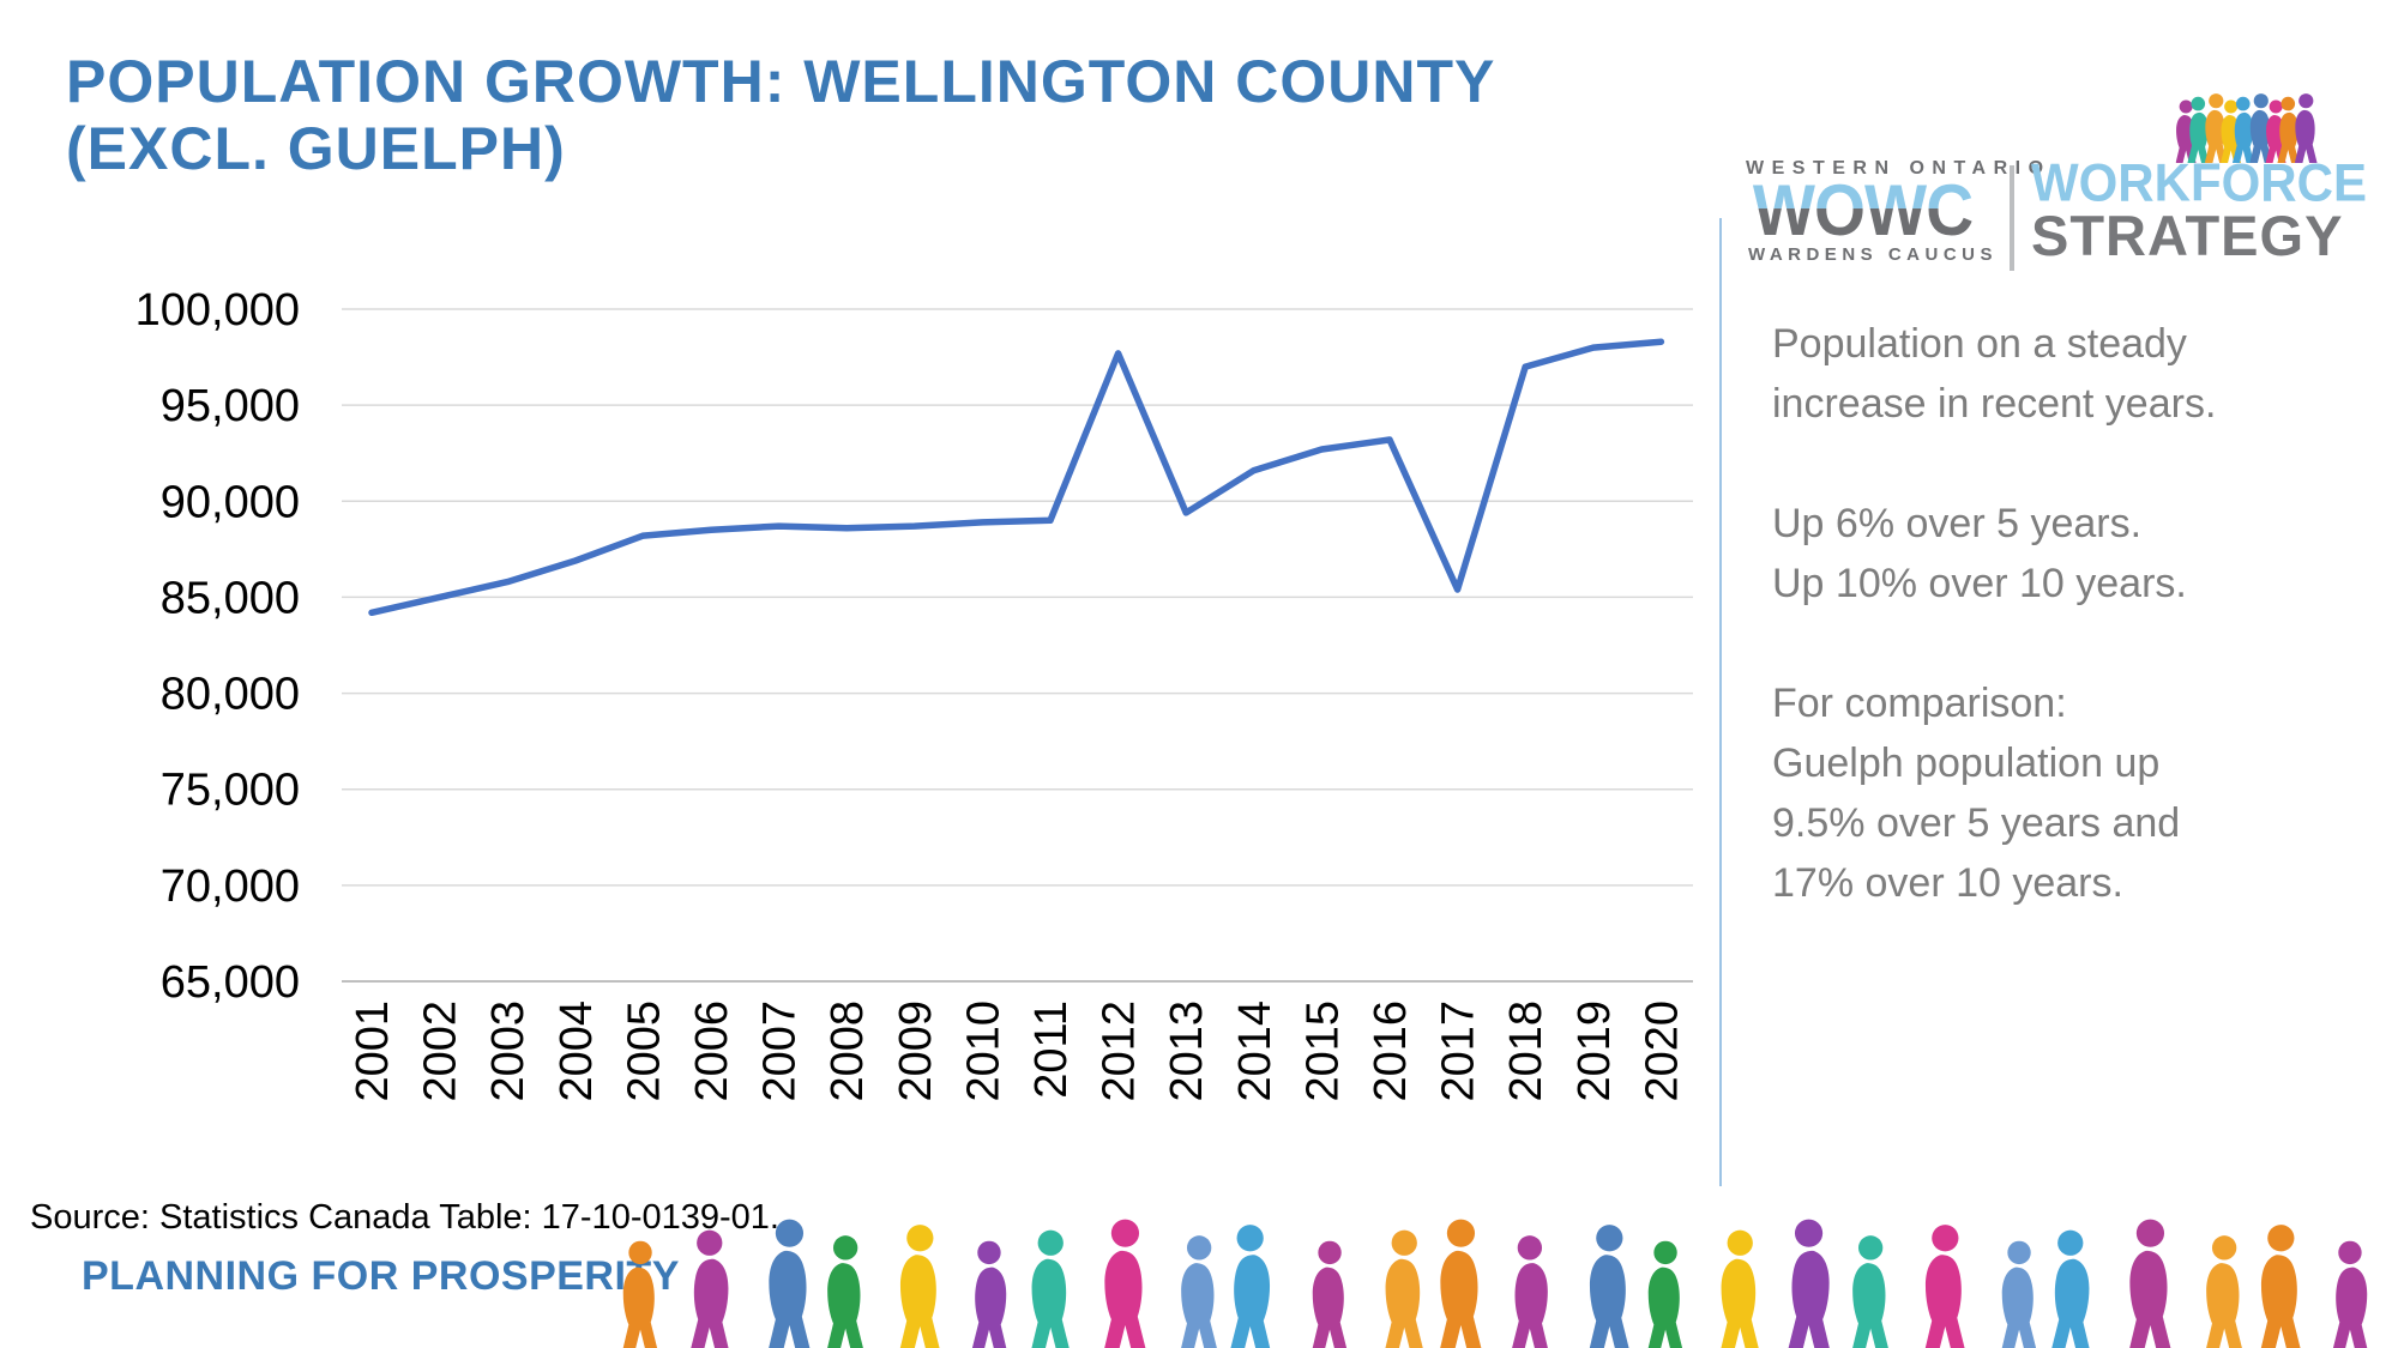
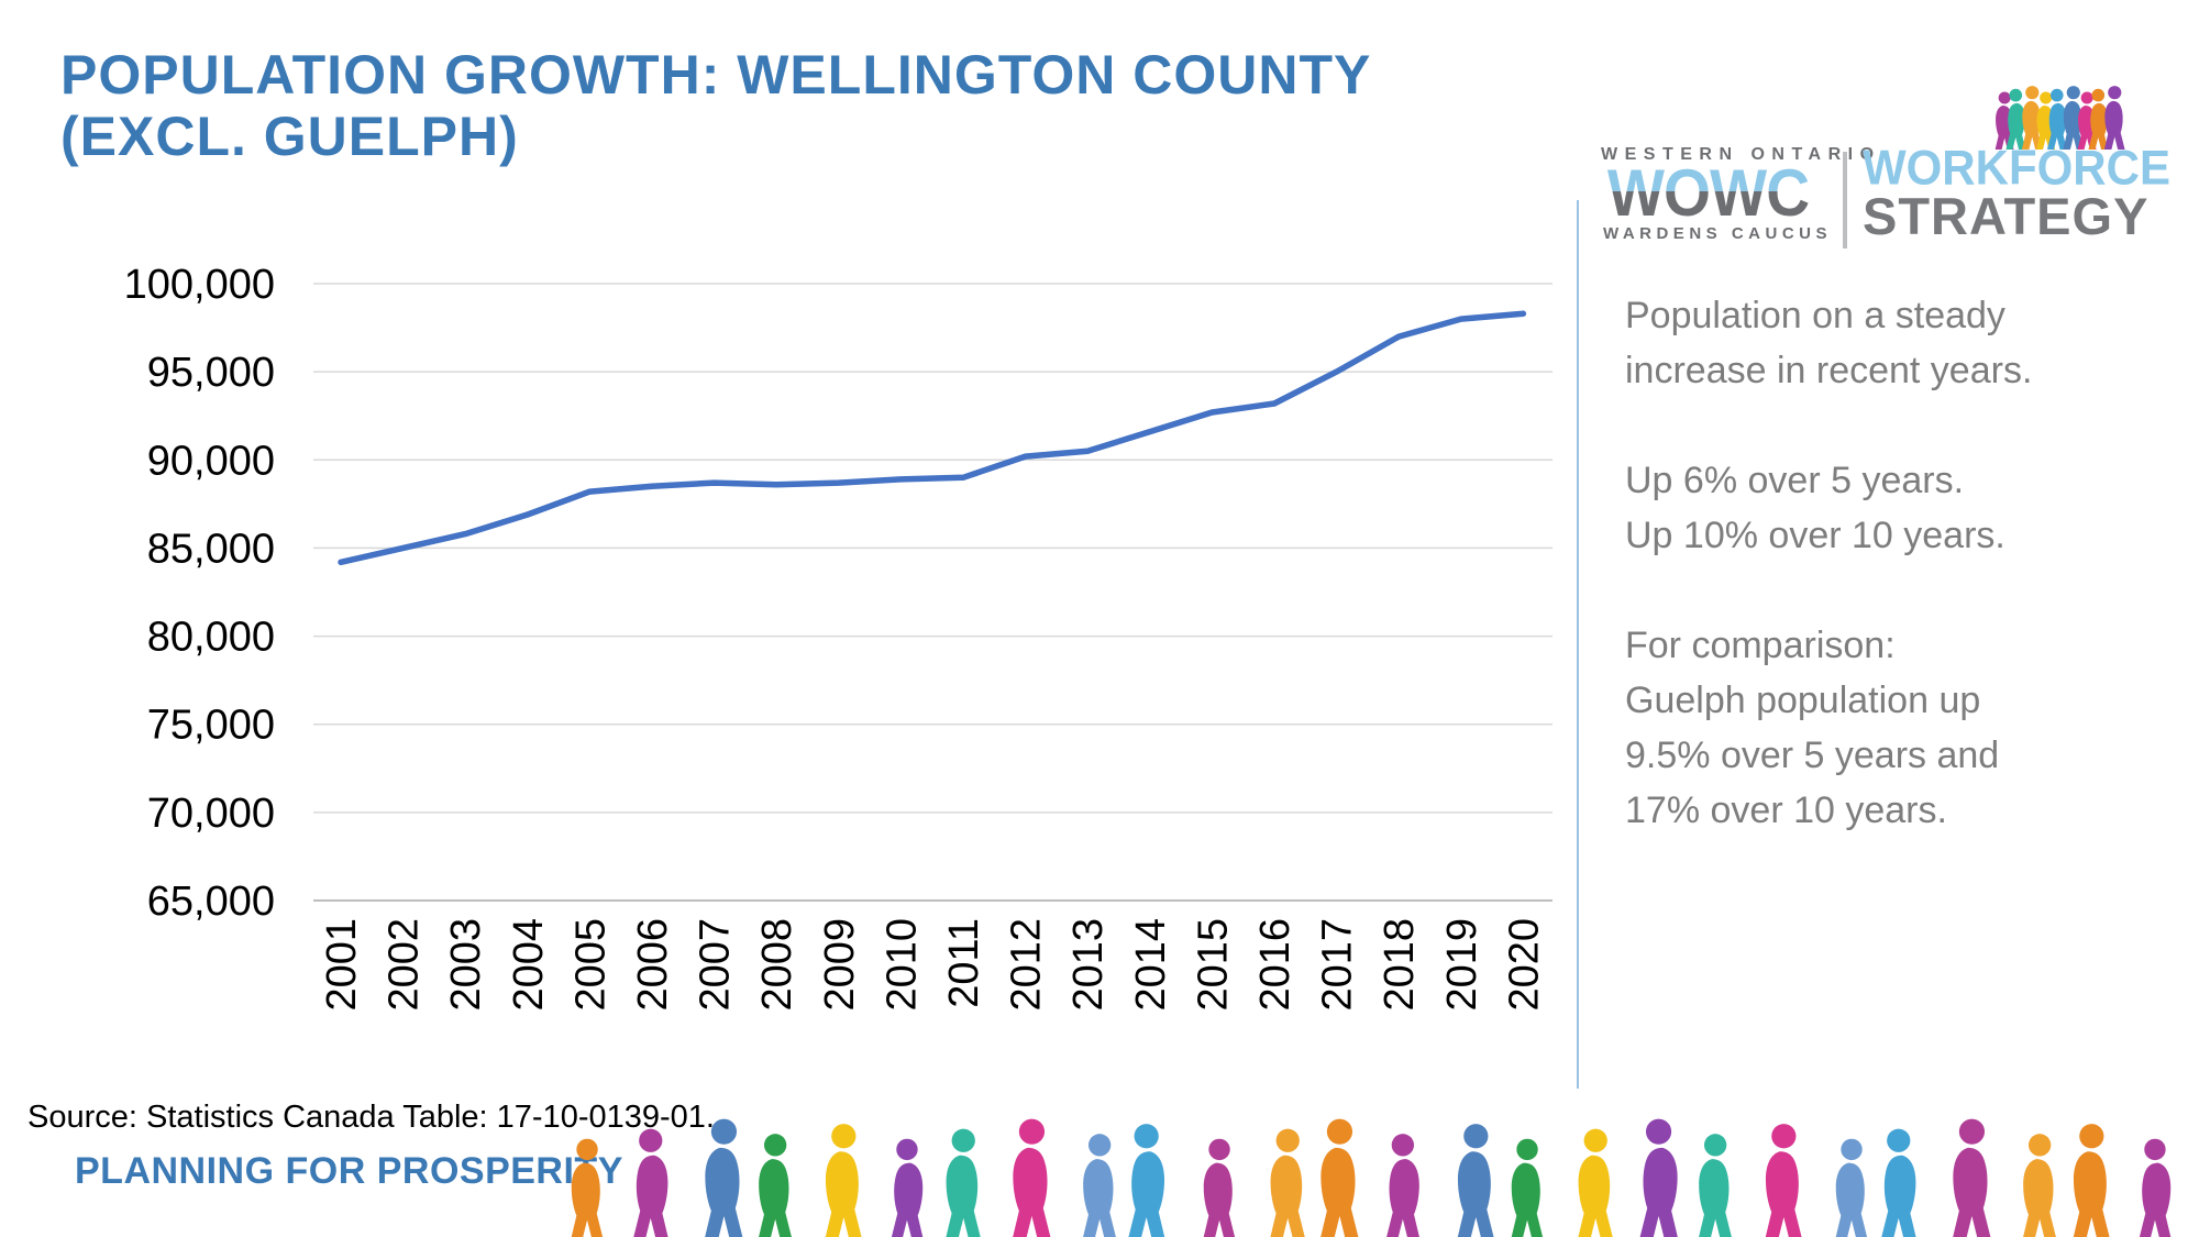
2012: 97700 -> 90200
2013: 89400 -> 90500
2017: 85400 -> 95000
